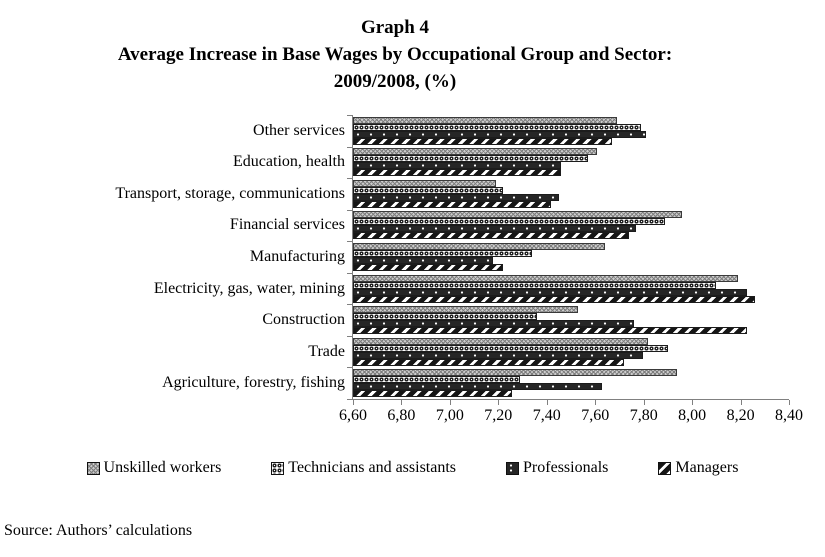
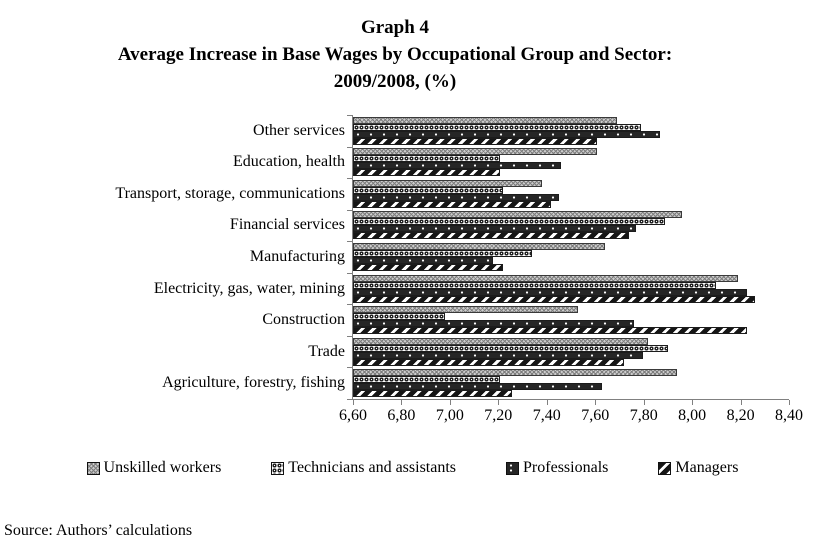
Professionals/Other services: 7,80 -> 7,86
Managers/Other services: 7,66 -> 7,60
Technicians and assistants/Education, health: 7,56 -> 7,20
Managers/Education, health: 7,45 -> 7,20
Unskilled workers/Transport, storage, communications: 7,18 -> 7,37
Technicians and assistants/Construction: 7,35 -> 6,97
Technicians and assistants/Agriculture, forestry, fishing: 7,28 -> 7,20
